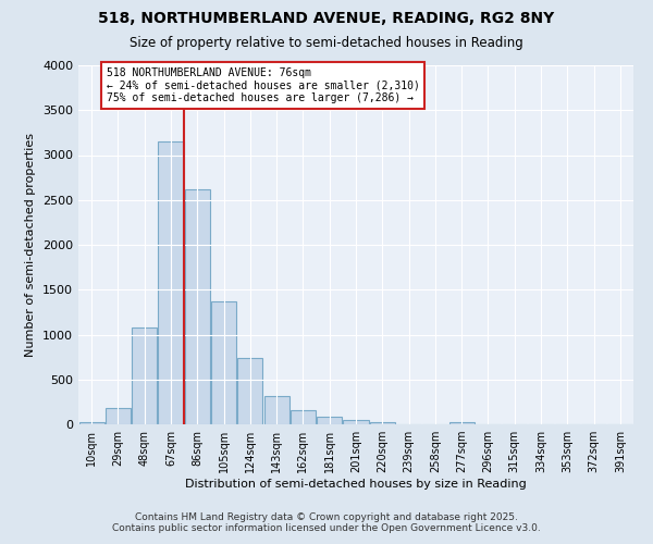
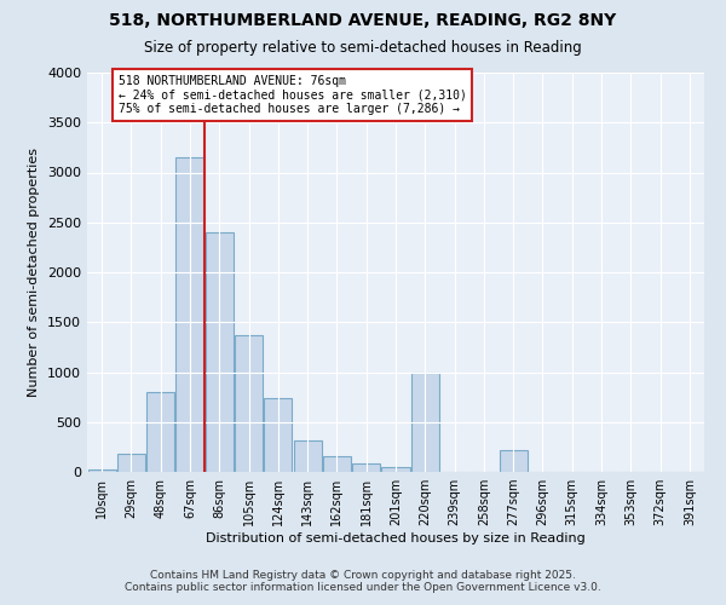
48sqm: 1080 -> 800
86sqm: 2620 -> 2400
220sqm: 30 -> 1000
277sqm: 20 -> 220
